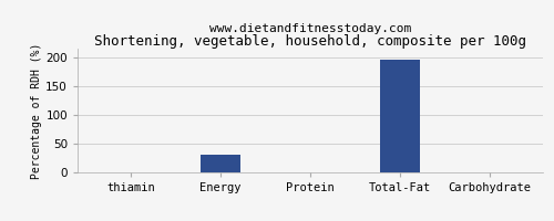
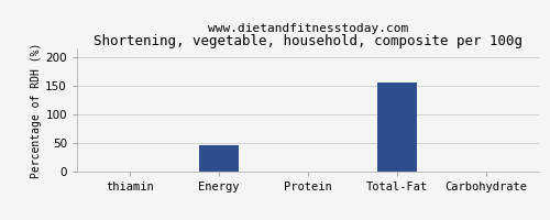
Energy: 30 -> 46
Total-Fat: 196 -> 155
